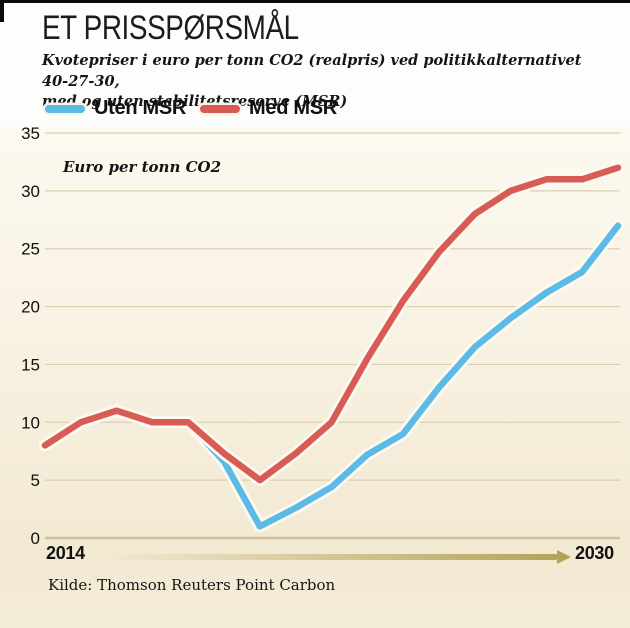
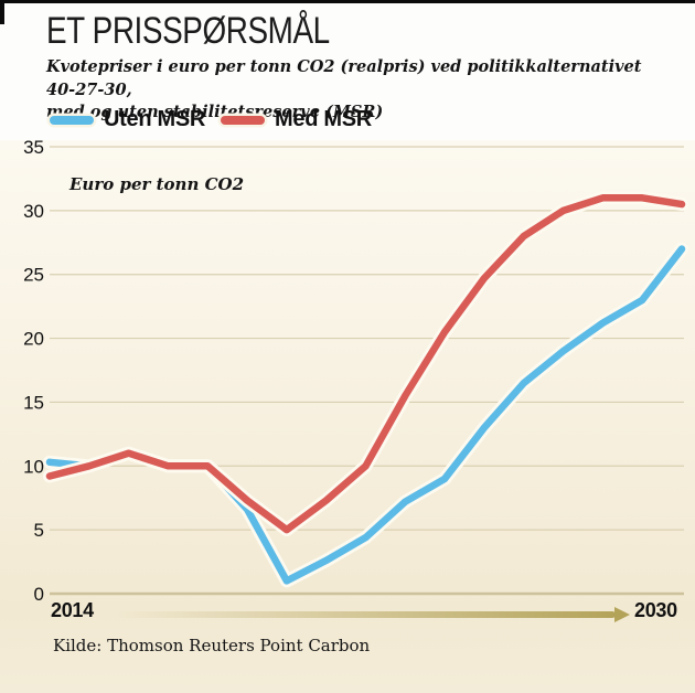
Uten MSR/2014: 8.0 -> 10.3
Med MSR/2014: 8.0 -> 9.2
Med MSR/2030: 32.0 -> 30.5
